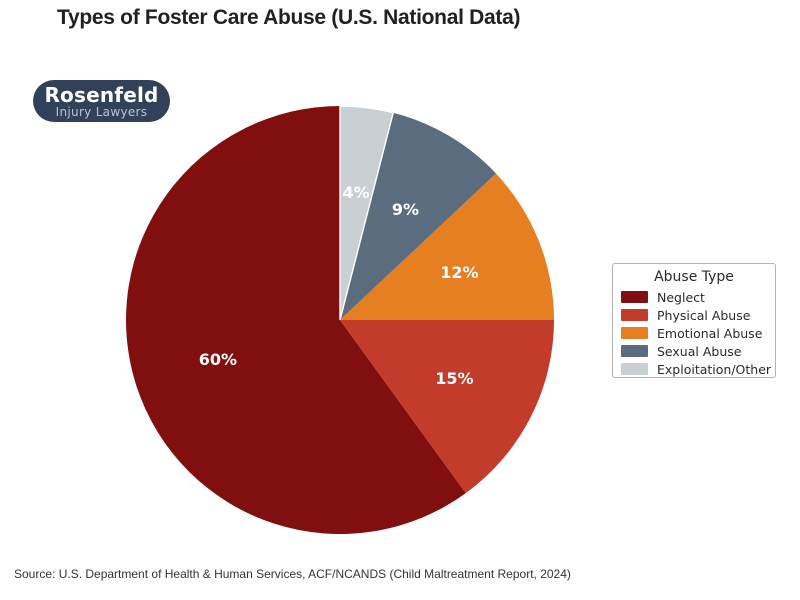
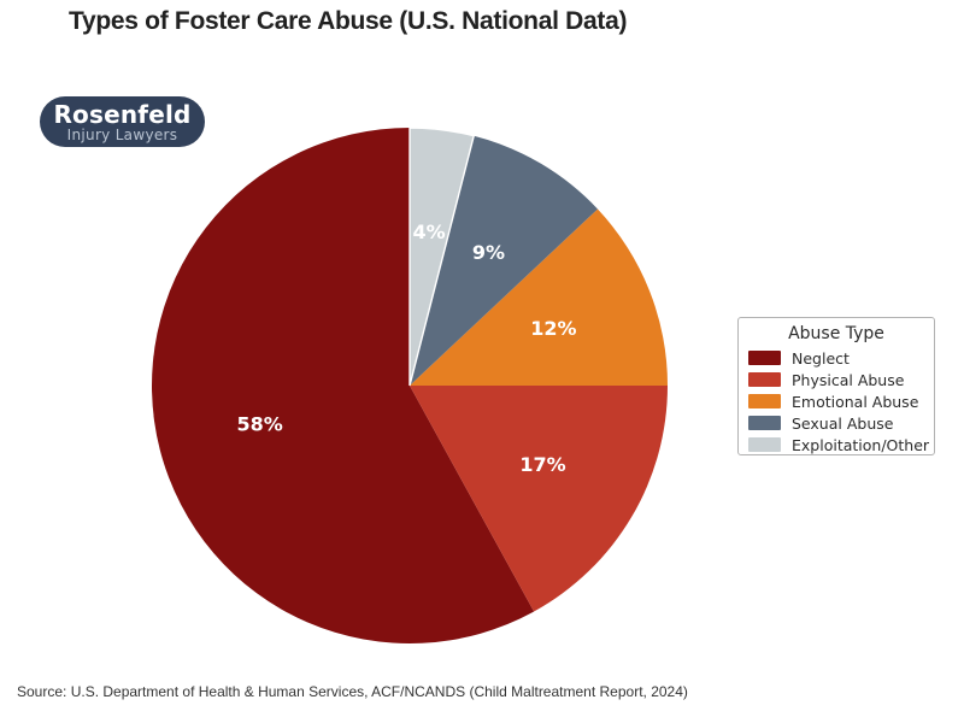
Neglect: 60% -> 58%
Physical Abuse: 15% -> 17%
